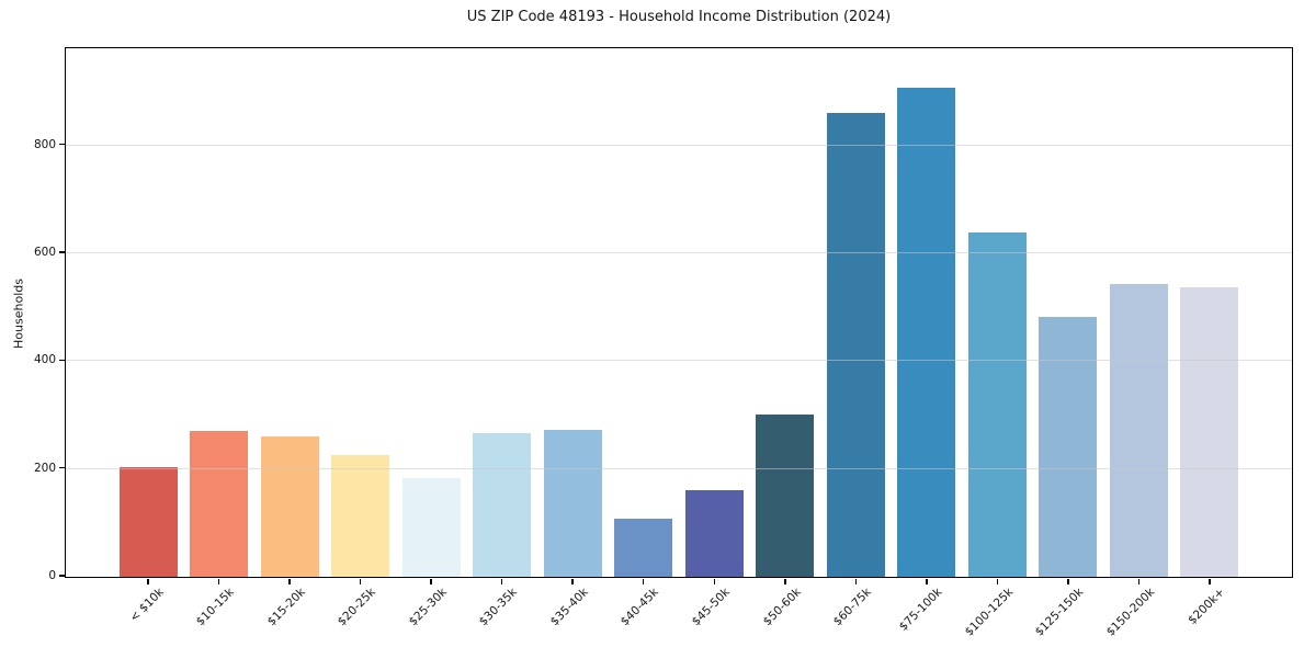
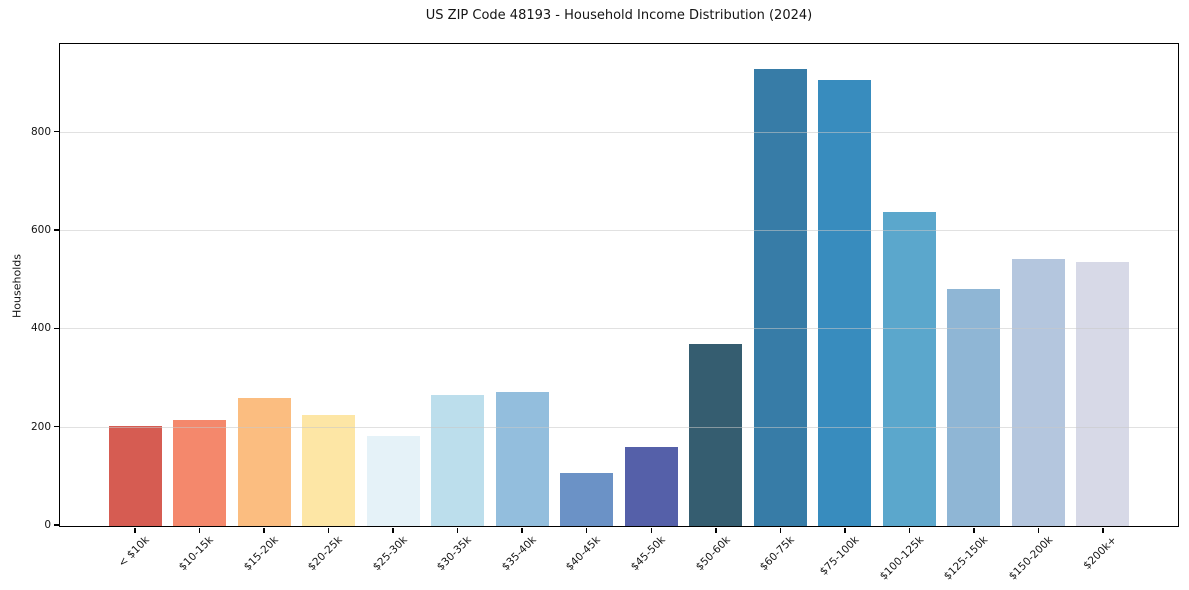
$10-15k: 270 -> 220
$50-60k: 300 -> 370
$60-75k: 860 -> 930
